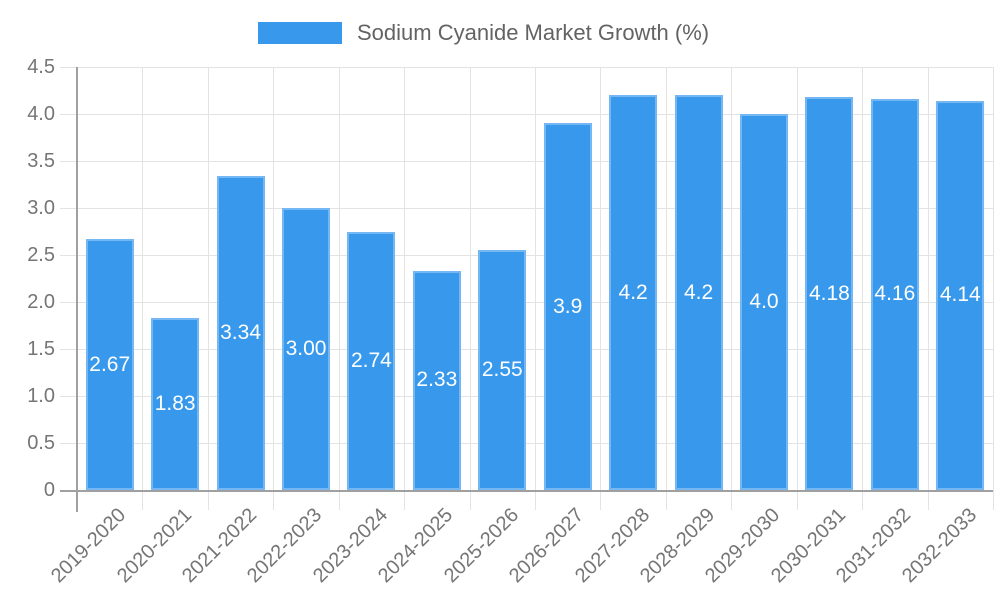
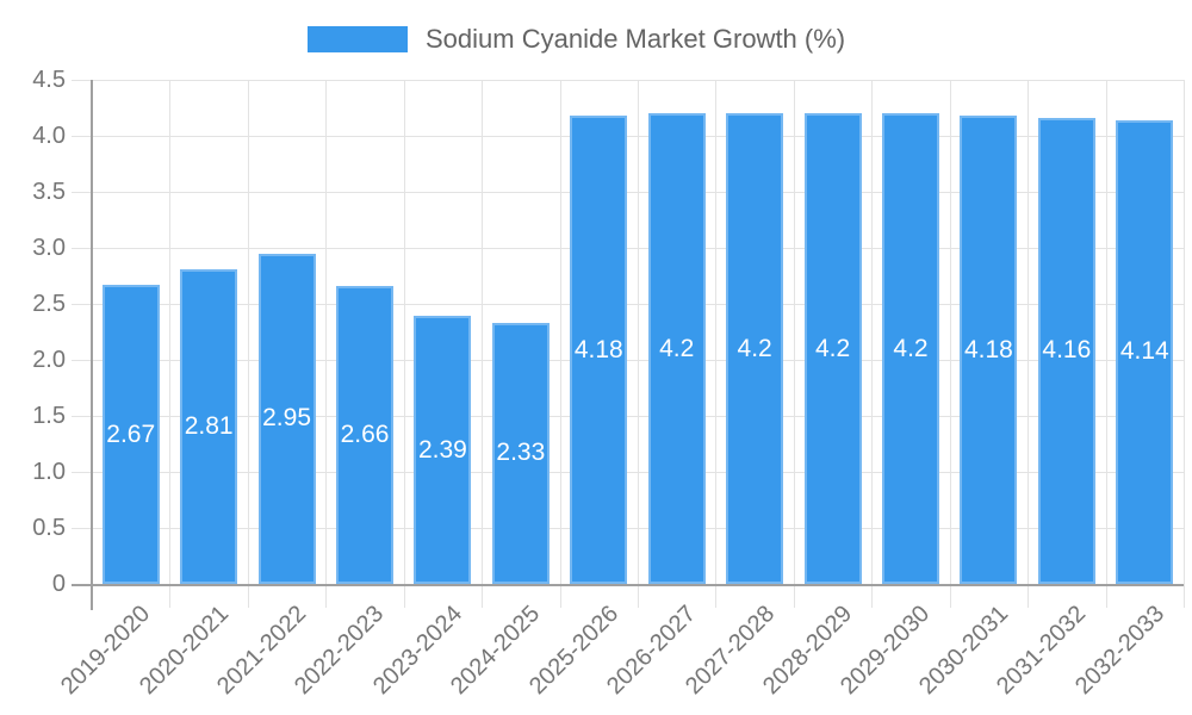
2020-2021: 1.83 -> 2.81
2021-2022: 3.34 -> 2.95
2022-2023: 3.00 -> 2.66
2023-2024: 2.74 -> 2.39
2025-2026: 2.55 -> 4.18
2026-2027: 3.9 -> 4.2
2029-2030: 4.0 -> 4.2
